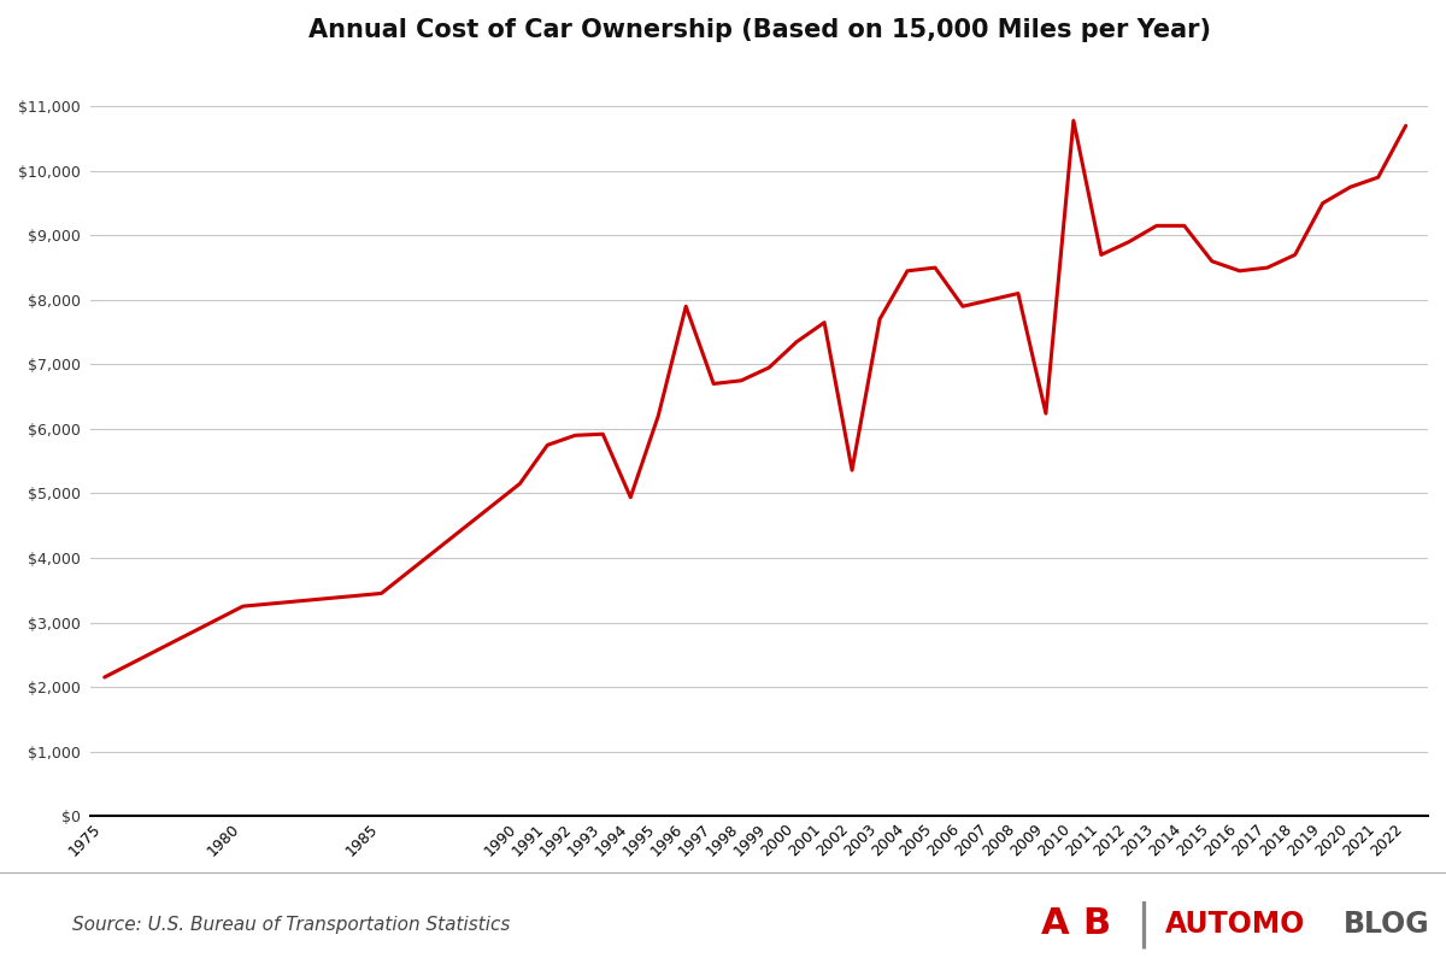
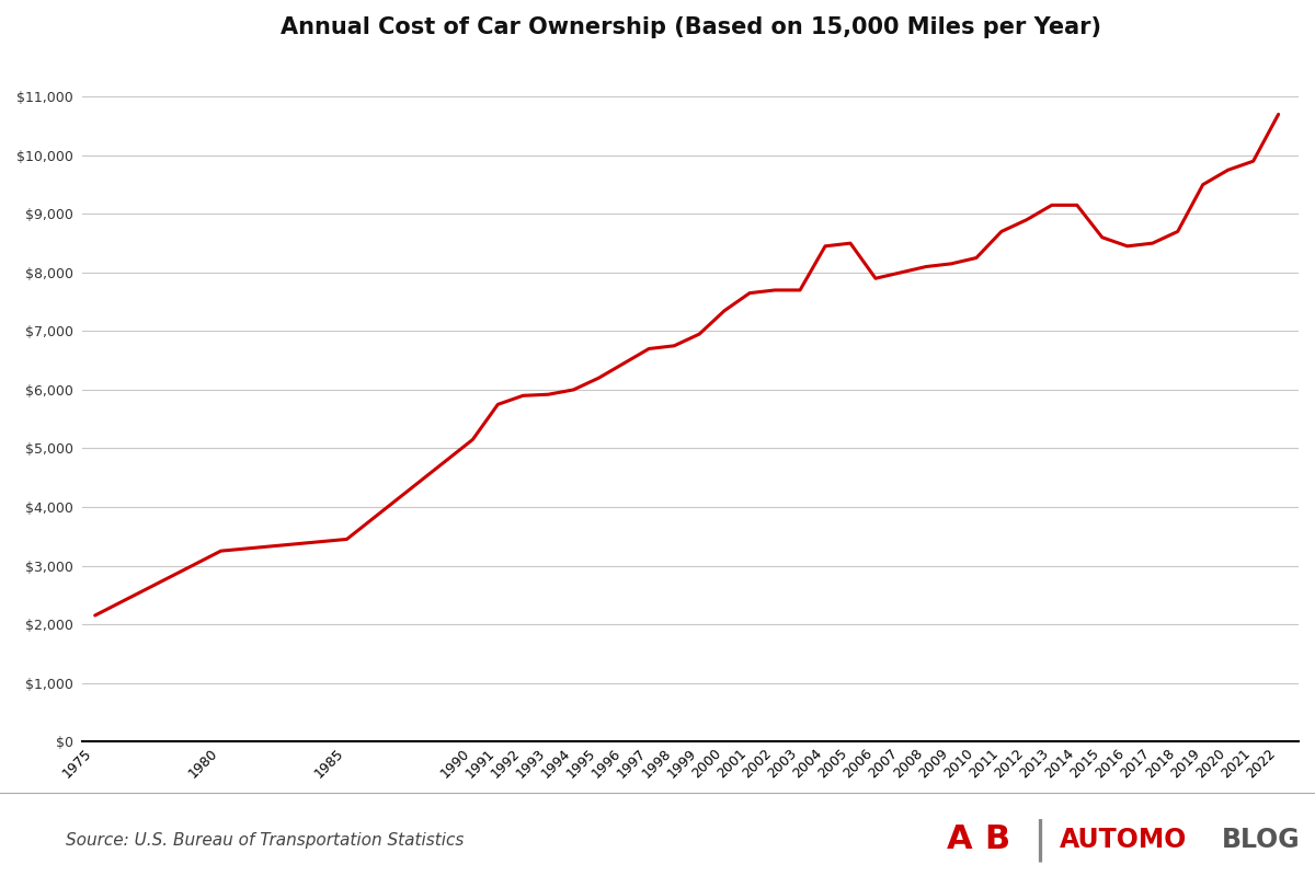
1994: $4,940 -> $6,000
1996: $7,900 -> $6,450
2002: $5,360 -> $7,700
2009: $6,240 -> $8,150
2010: $10,780 -> $8,250
